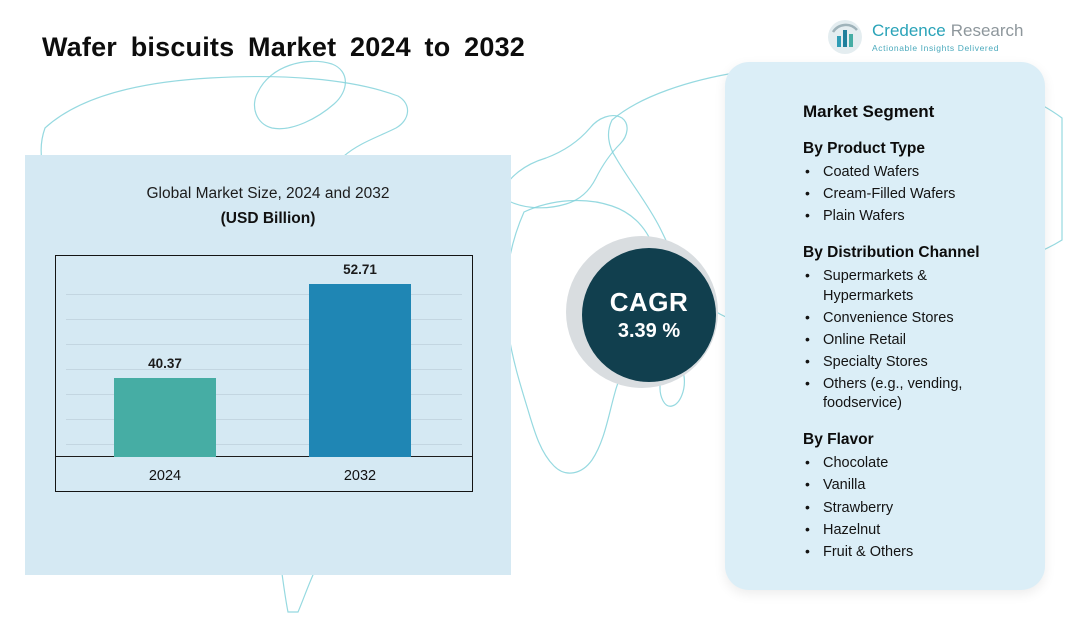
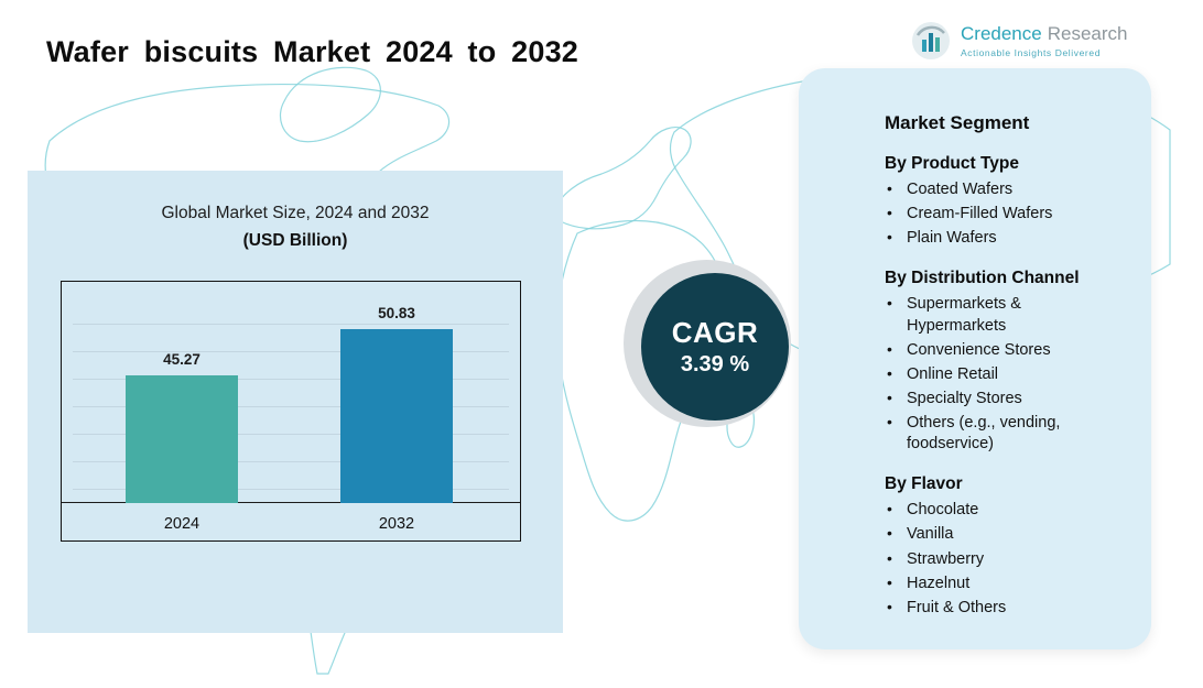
2024: 40.37 -> 45.27
2032: 52.71 -> 50.83
